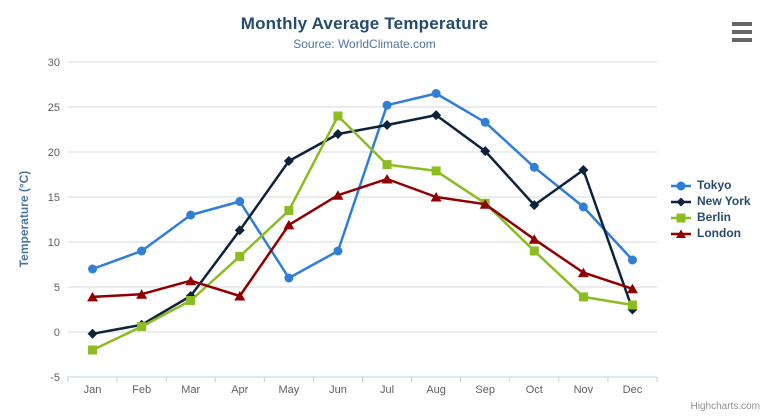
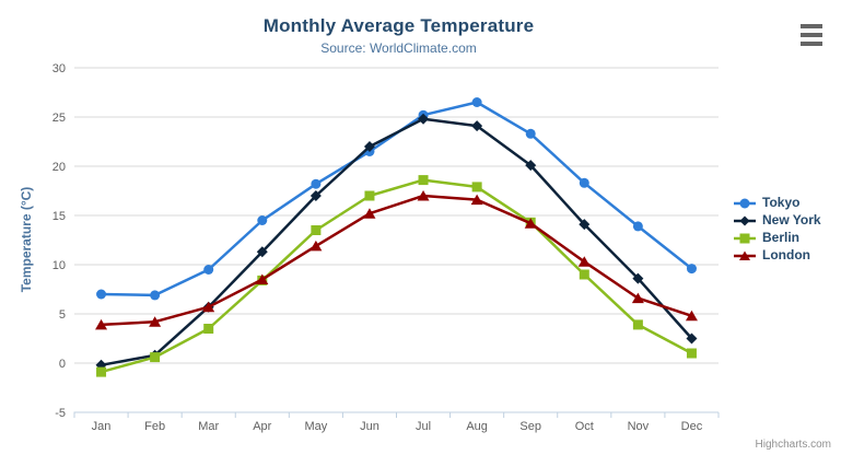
Berlin/Jan: -2 -> -1
Tokyo/Feb: 9 -> 7
Tokyo/Mar: 13 -> 10
New York/Mar: 4 -> 6
London/Apr: 4 -> 8
Tokyo/May: 6 -> 18
New York/May: 19 -> 17
Tokyo/Jun: 9 -> 22
Berlin/Jun: 24 -> 17
New York/Jul: 23 -> 25
London/Aug: 15 -> 17
New York/Nov: 18 -> 9
Tokyo/Dec: 8 -> 10
Berlin/Dec: 3 -> 1
